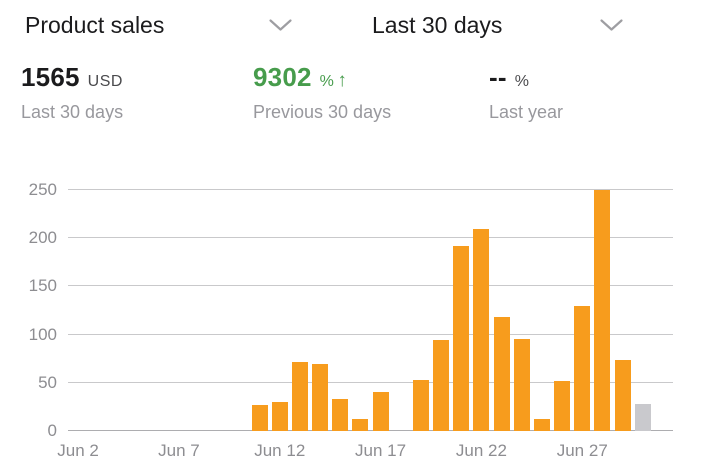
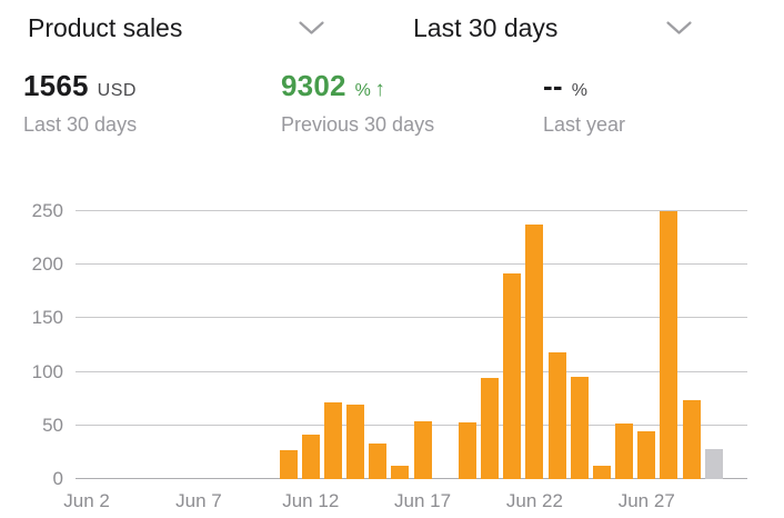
Jun 12: 30 -> 40
Jun 17: 40 -> 50
Jun 22: 210 -> 240
Jun 27: 130 -> 40
